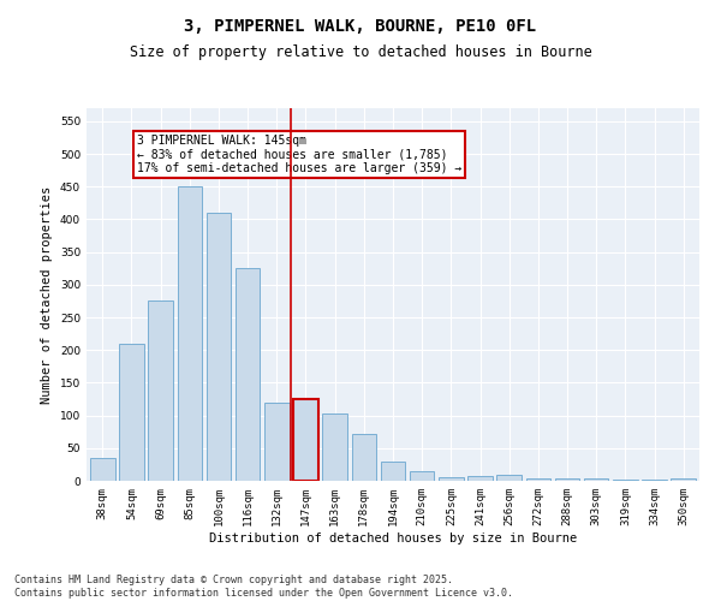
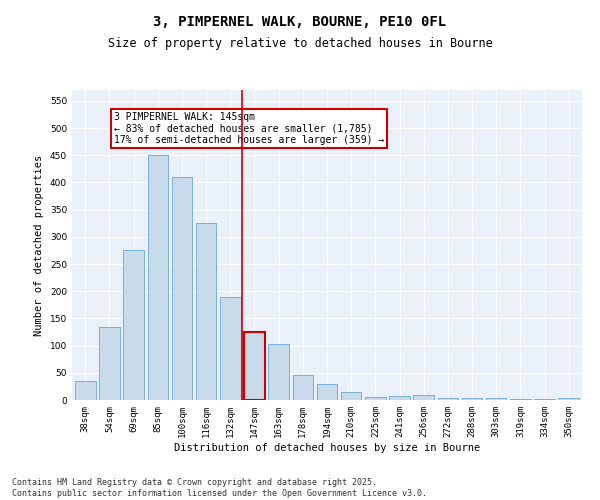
54sqm: 210 -> 135
132sqm: 120 -> 190
178sqm: 72 -> 46
